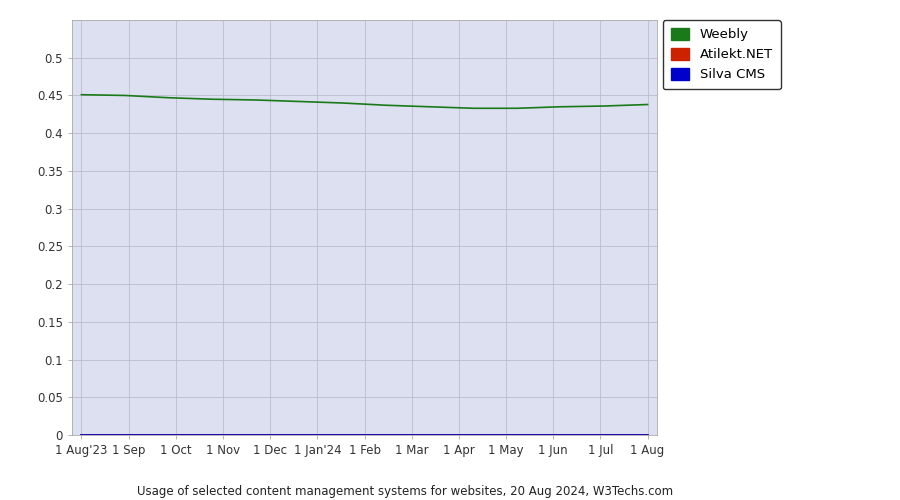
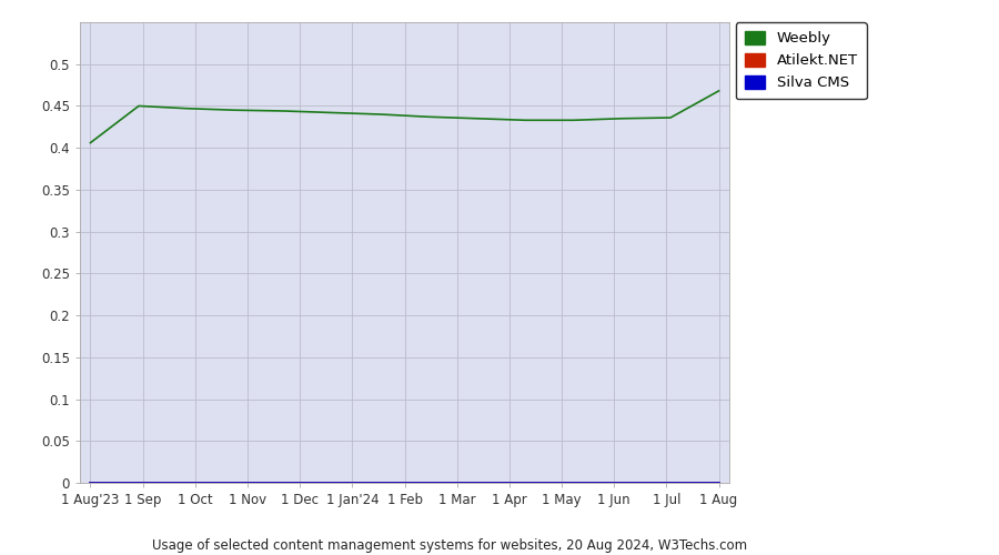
Weebly/1 Aug'23: 0.451 -> 0.406
Weebly/1 Aug: 0.438 -> 0.468
